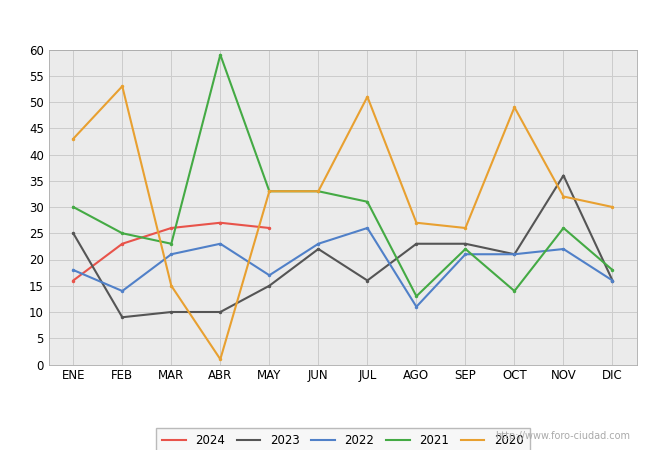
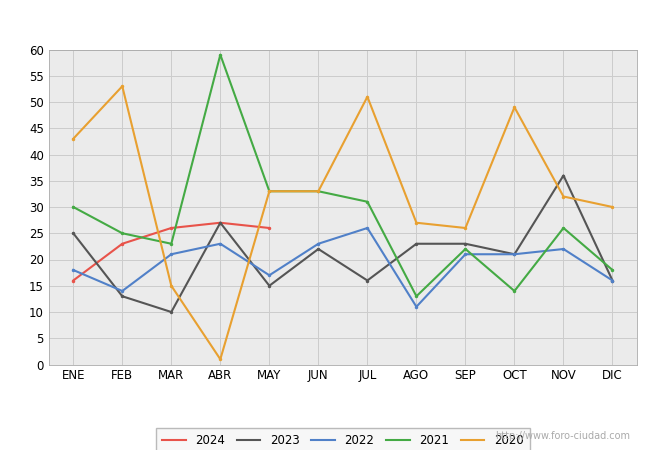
2023/FEB: 9 -> 13
2023/ABR: 10 -> 27
